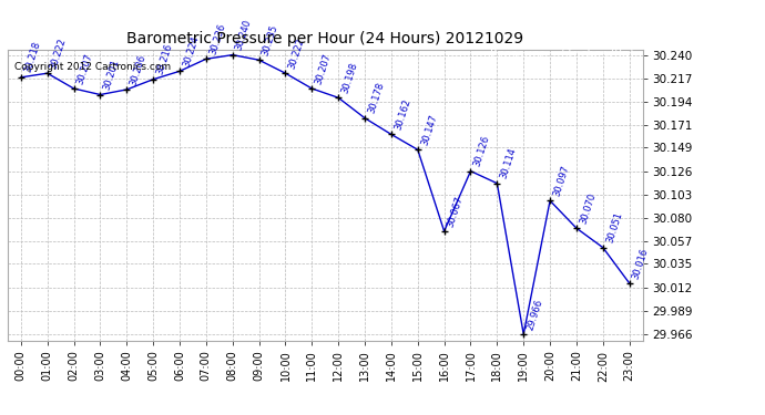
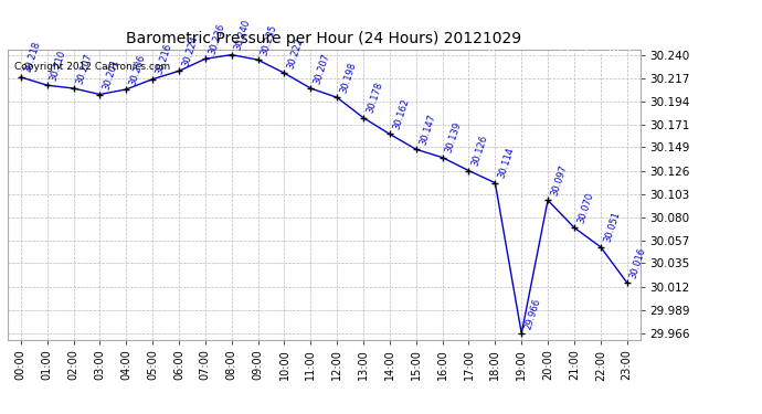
01:00: 30.222 -> 30.210
16:00: 30.067 -> 30.139
